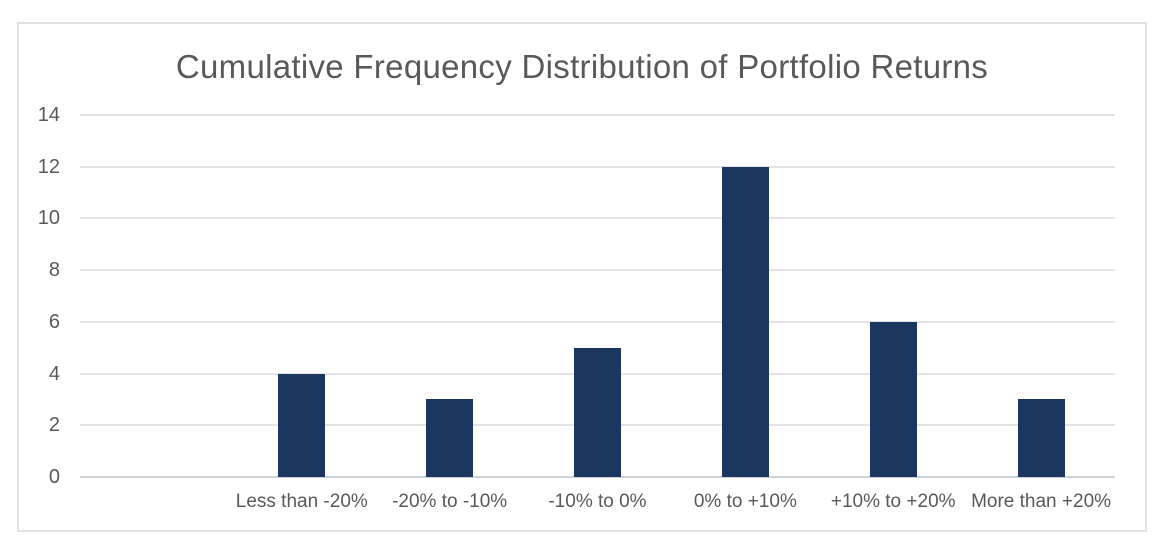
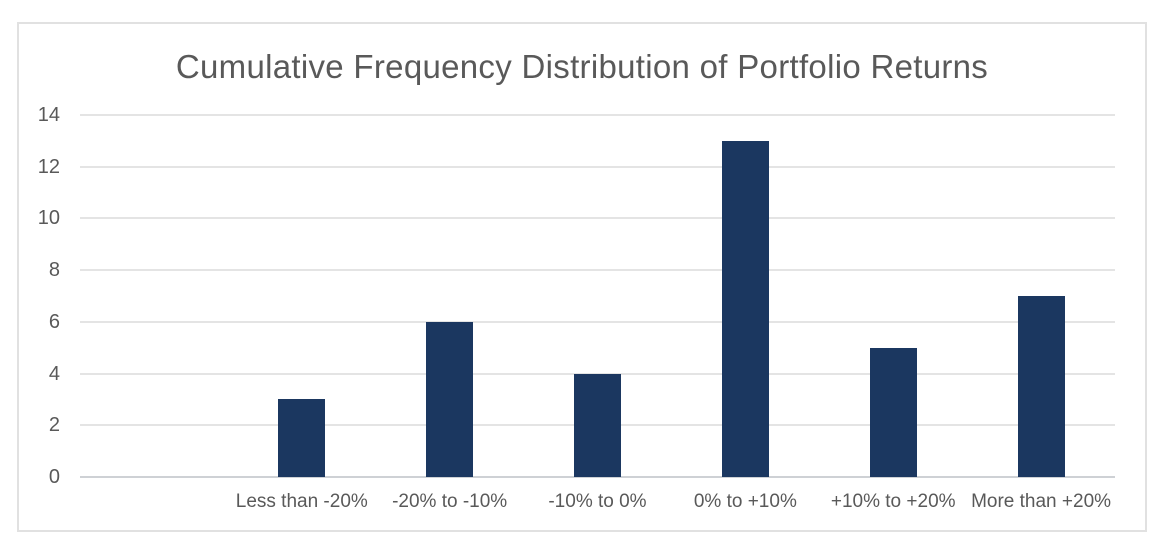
Less than -20%: 4 -> 3
-20% to -10%: 3 -> 6
-10% to 0%: 5 -> 4
0% to +10%: 12 -> 13
+10% to +20%: 6 -> 5
More than +20%: 3 -> 7
